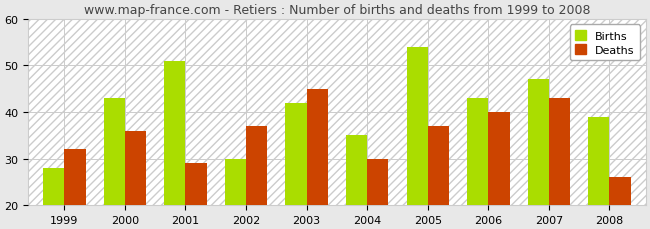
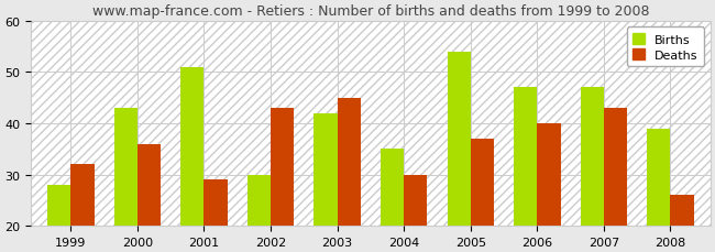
Deaths/2002: 37 -> 43
Births/2006: 43 -> 47
